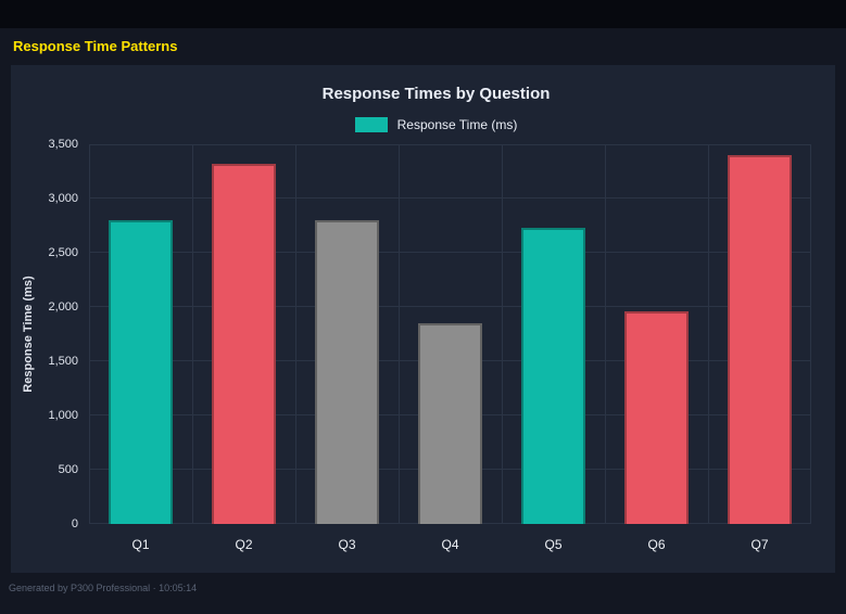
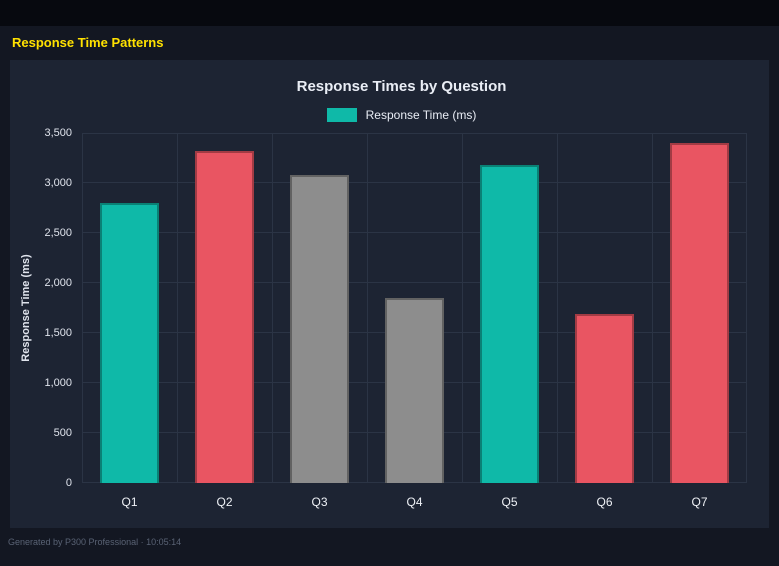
Q3: 2800 -> 3080
Q5: 2730 -> 3180
Q6: 1960 -> 1690
